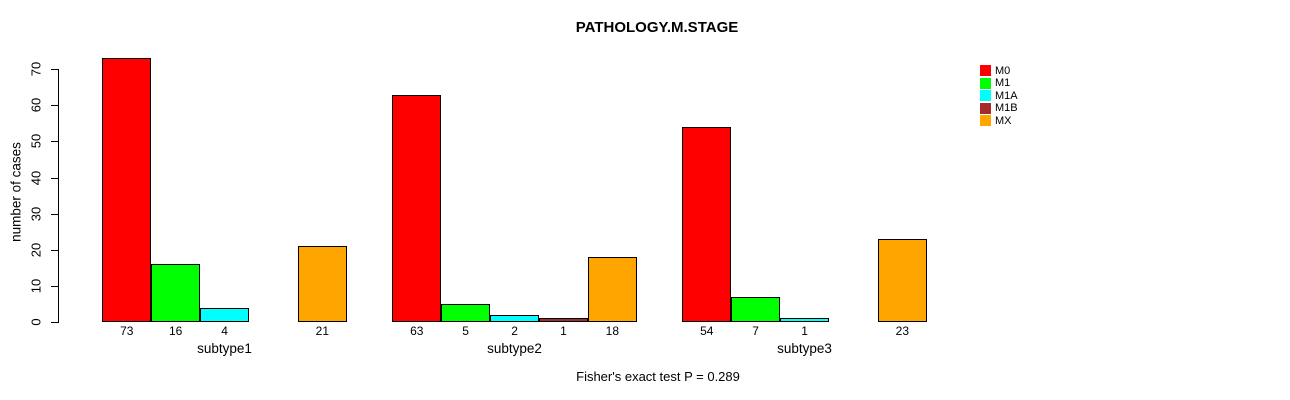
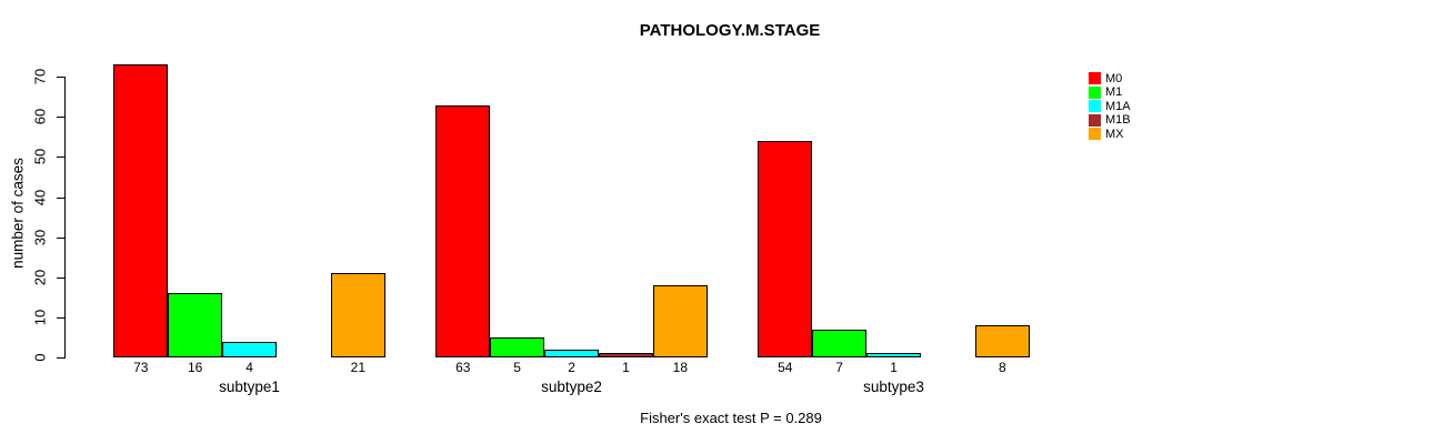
MX/subtype3: 23 -> 8
